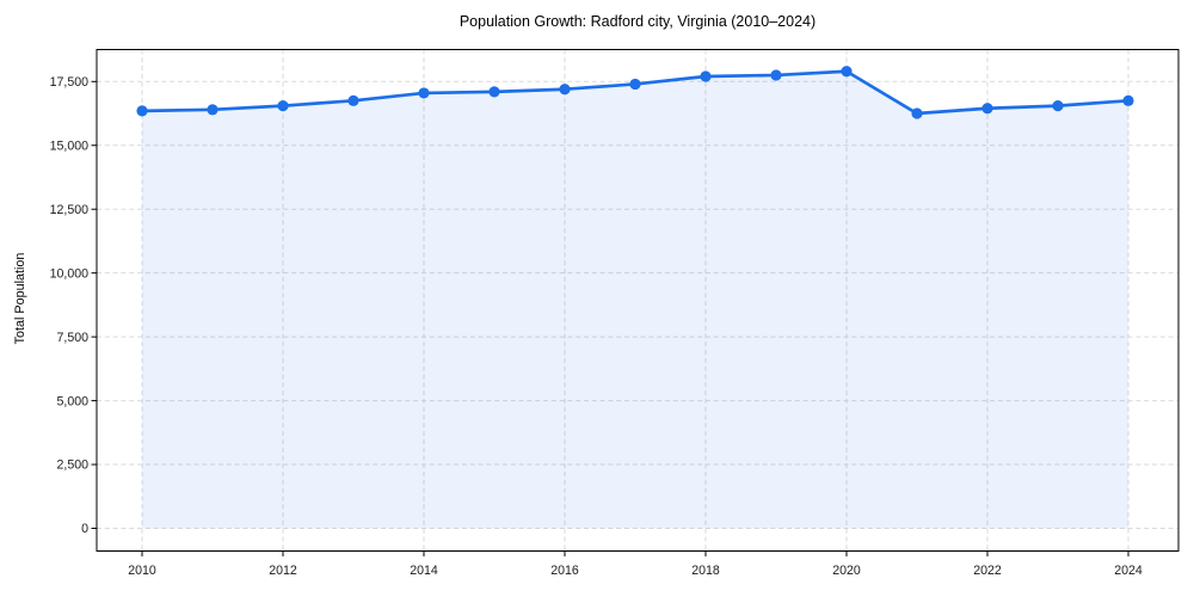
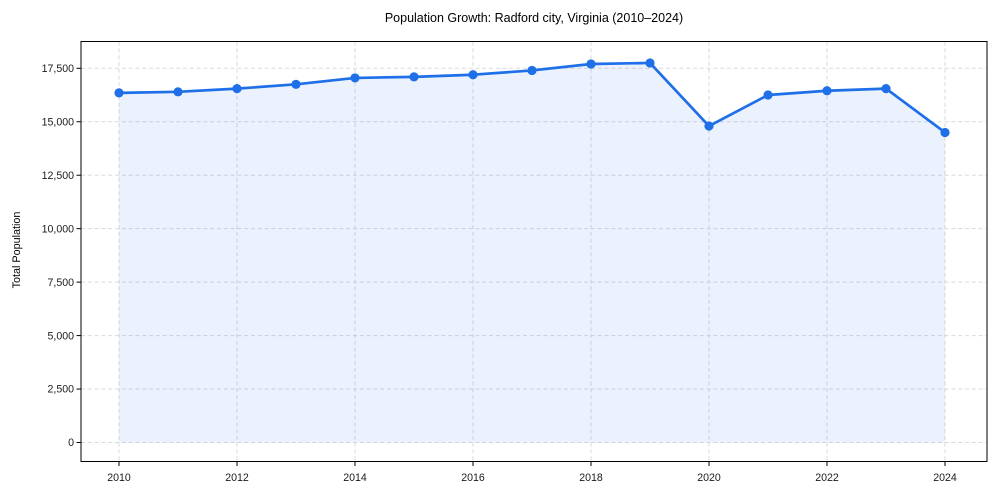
2020: 17900 -> 14800
2024: 16800 -> 14500
